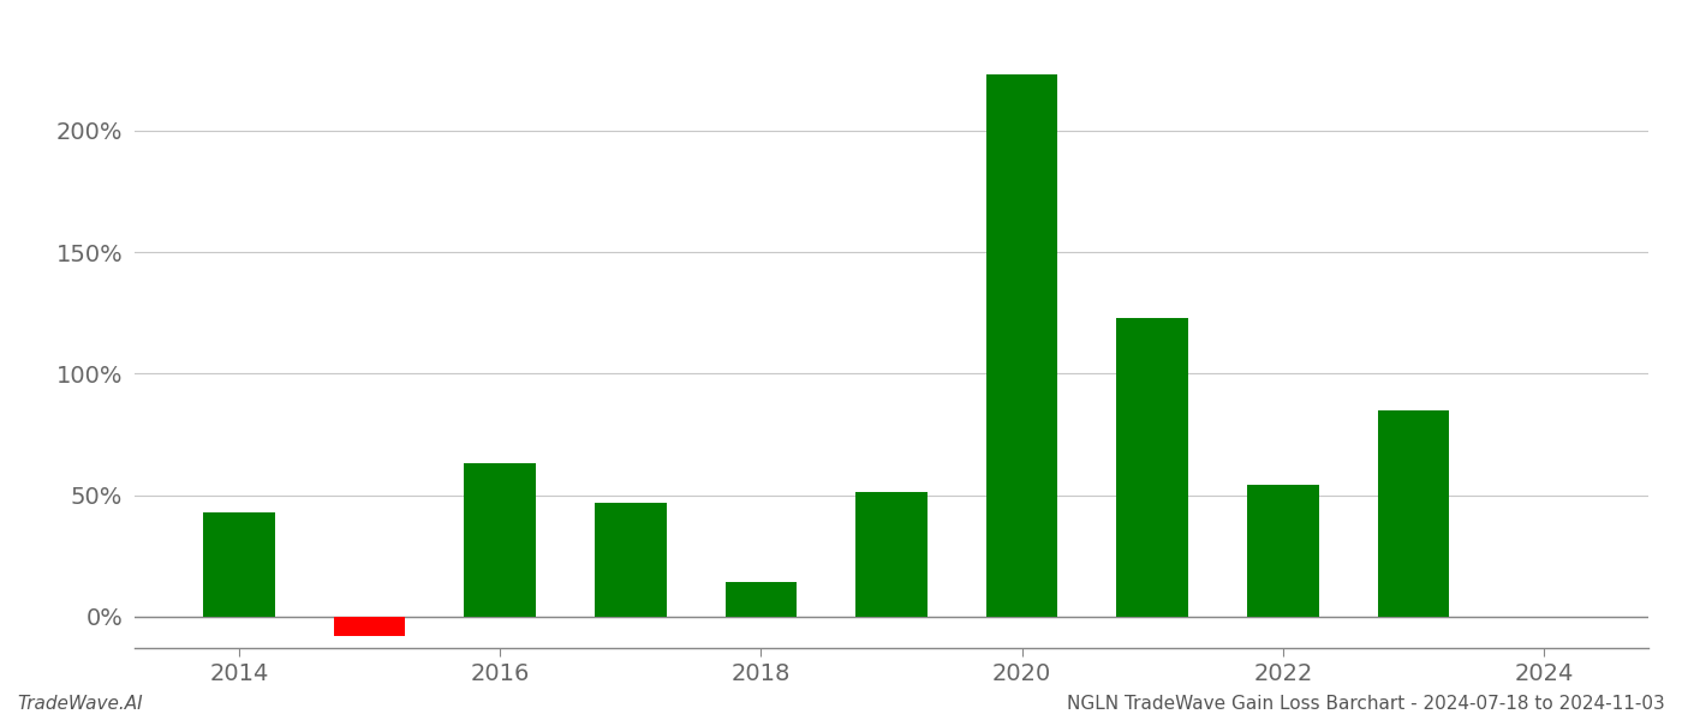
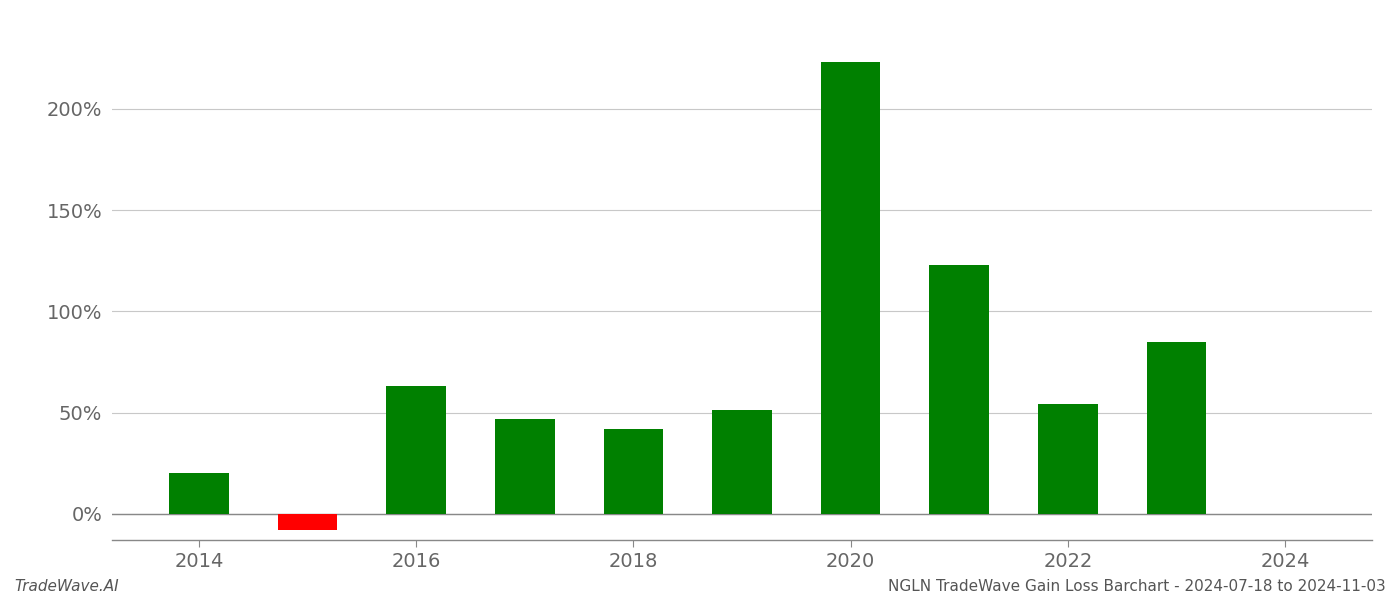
2014: 43% -> 20%
2018: 14% -> 42%
